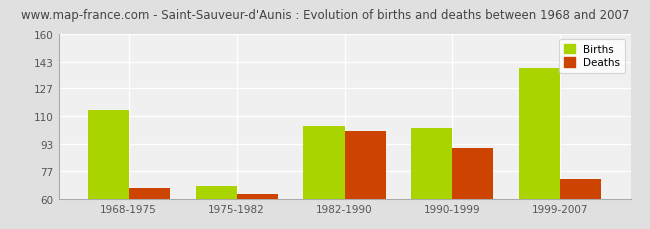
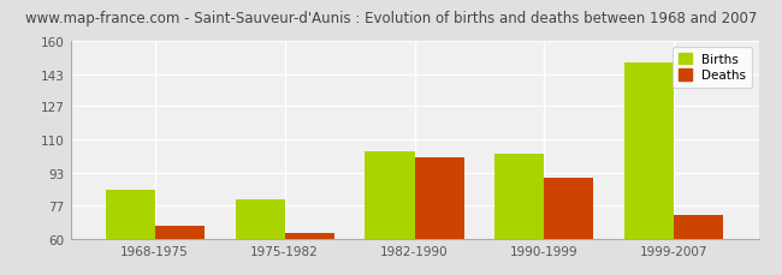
Births/1968-1975: 114 -> 85
Births/1975-1982: 68 -> 80
Births/1999-2007: 139 -> 149
